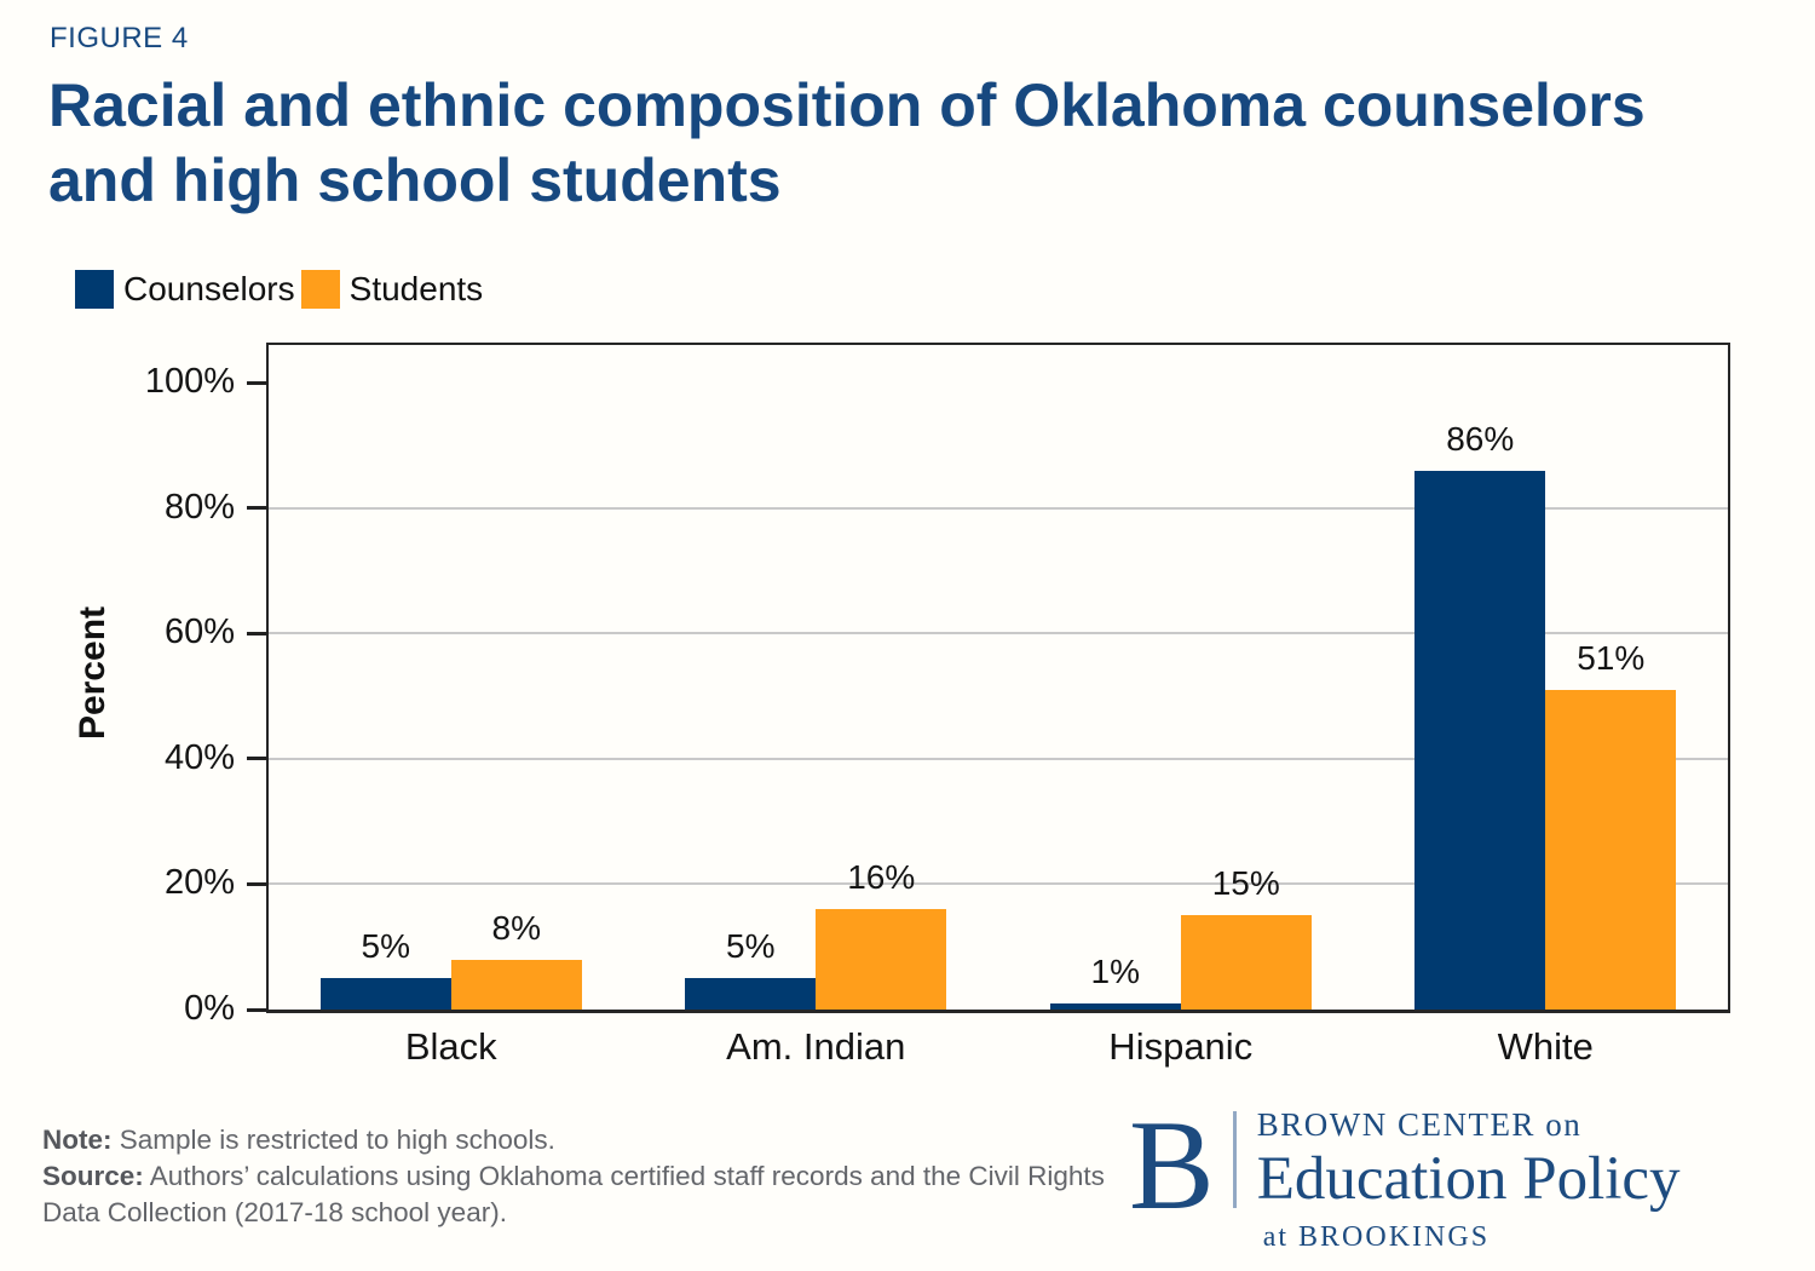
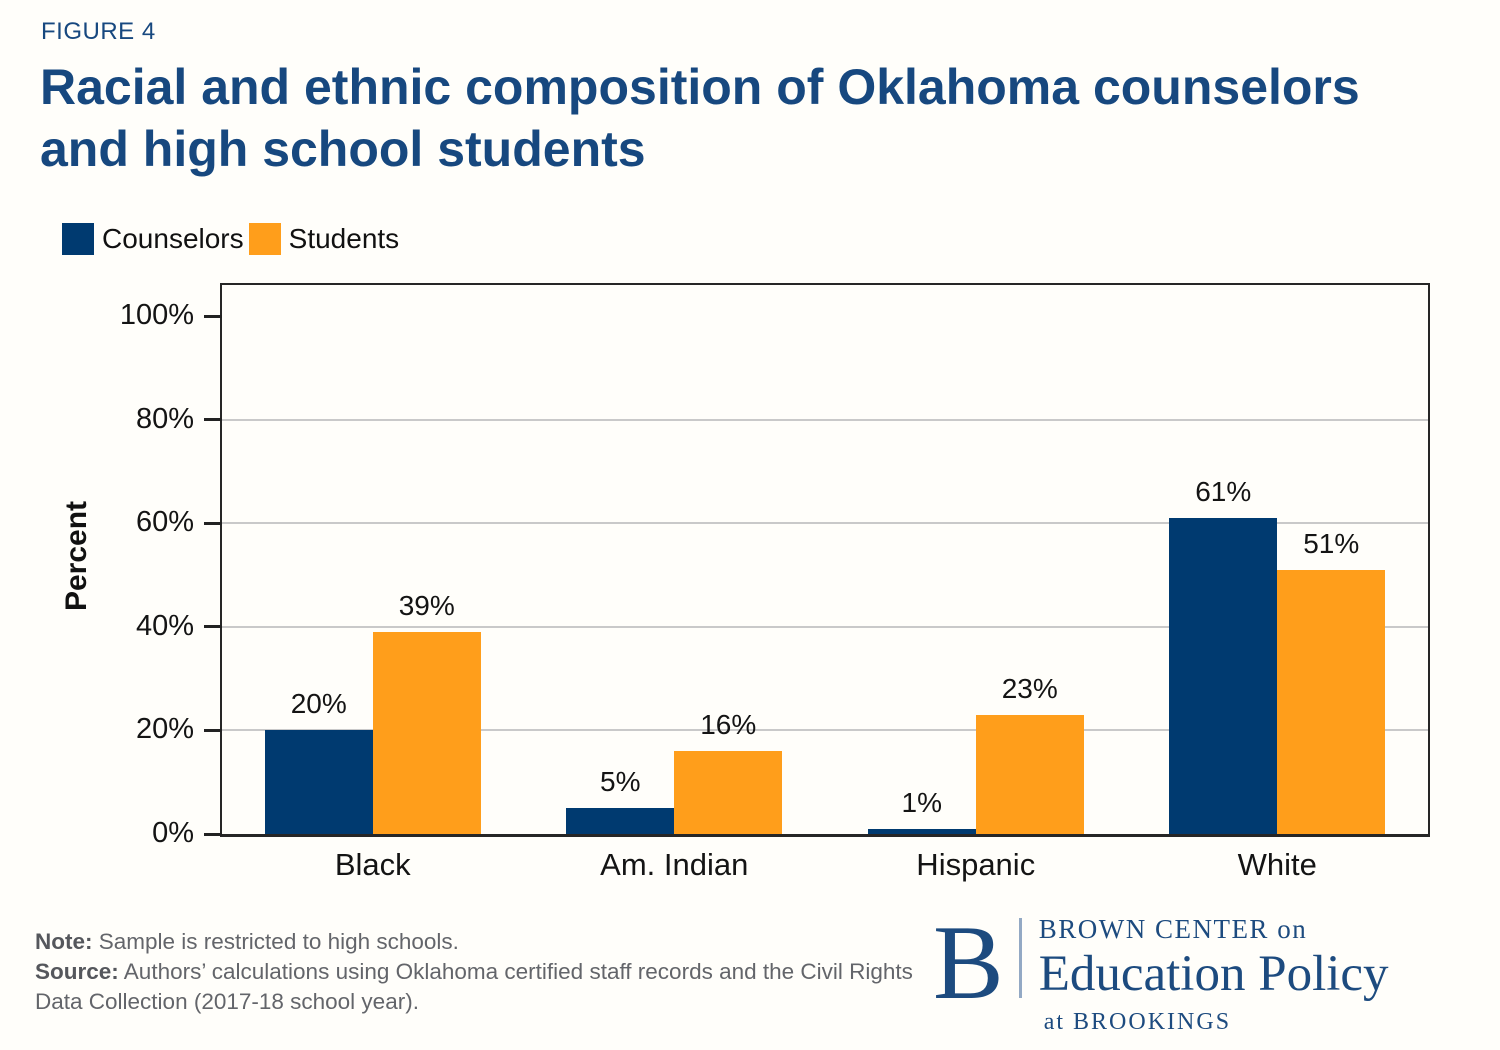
Counselors/Black: 5% -> 20%
Students/Black: 8% -> 39%
Students/Hispanic: 15% -> 23%
Counselors/White: 86% -> 61%
